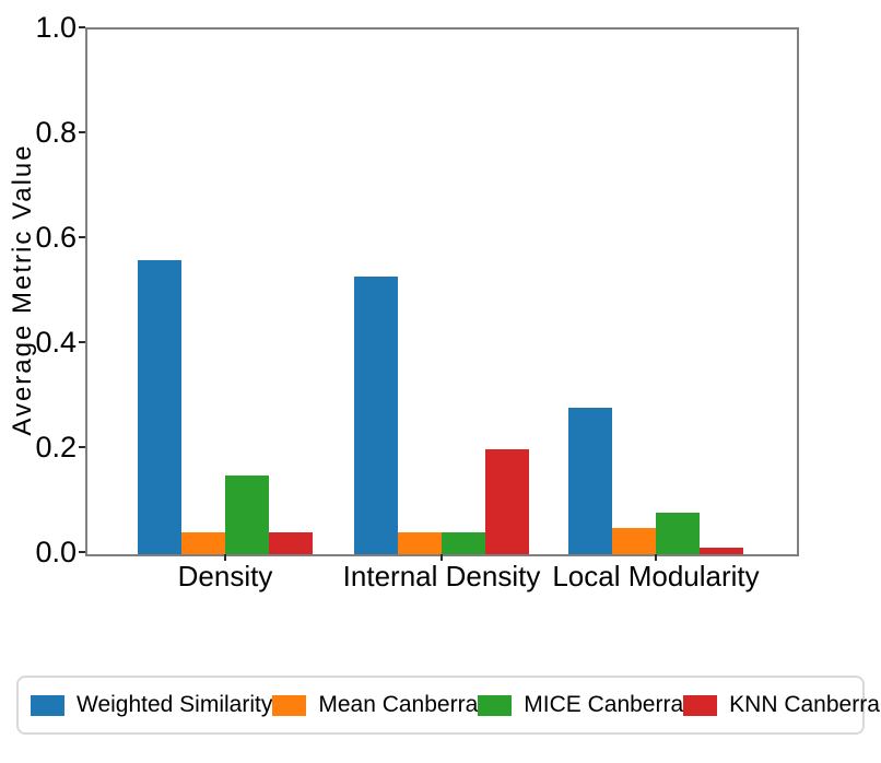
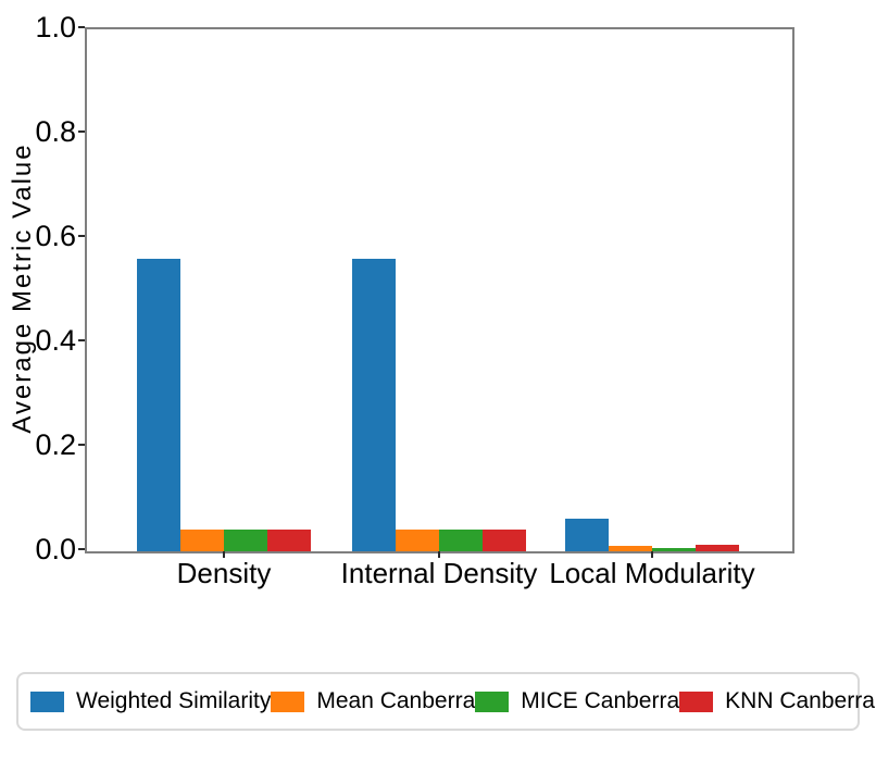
MICE Canberra/Density: 0.15 -> 0.04
Weighted Similarity/Internal Density: 0.53 -> 0.56
KNN Canberra/Internal Density: 0.20 -> 0.04
Weighted Similarity/Local Modularity: 0.28 -> 0.06
Mean Canberra/Local Modularity: 0.05 -> 0.01
MICE Canberra/Local Modularity: 0.08 -> 0.01
